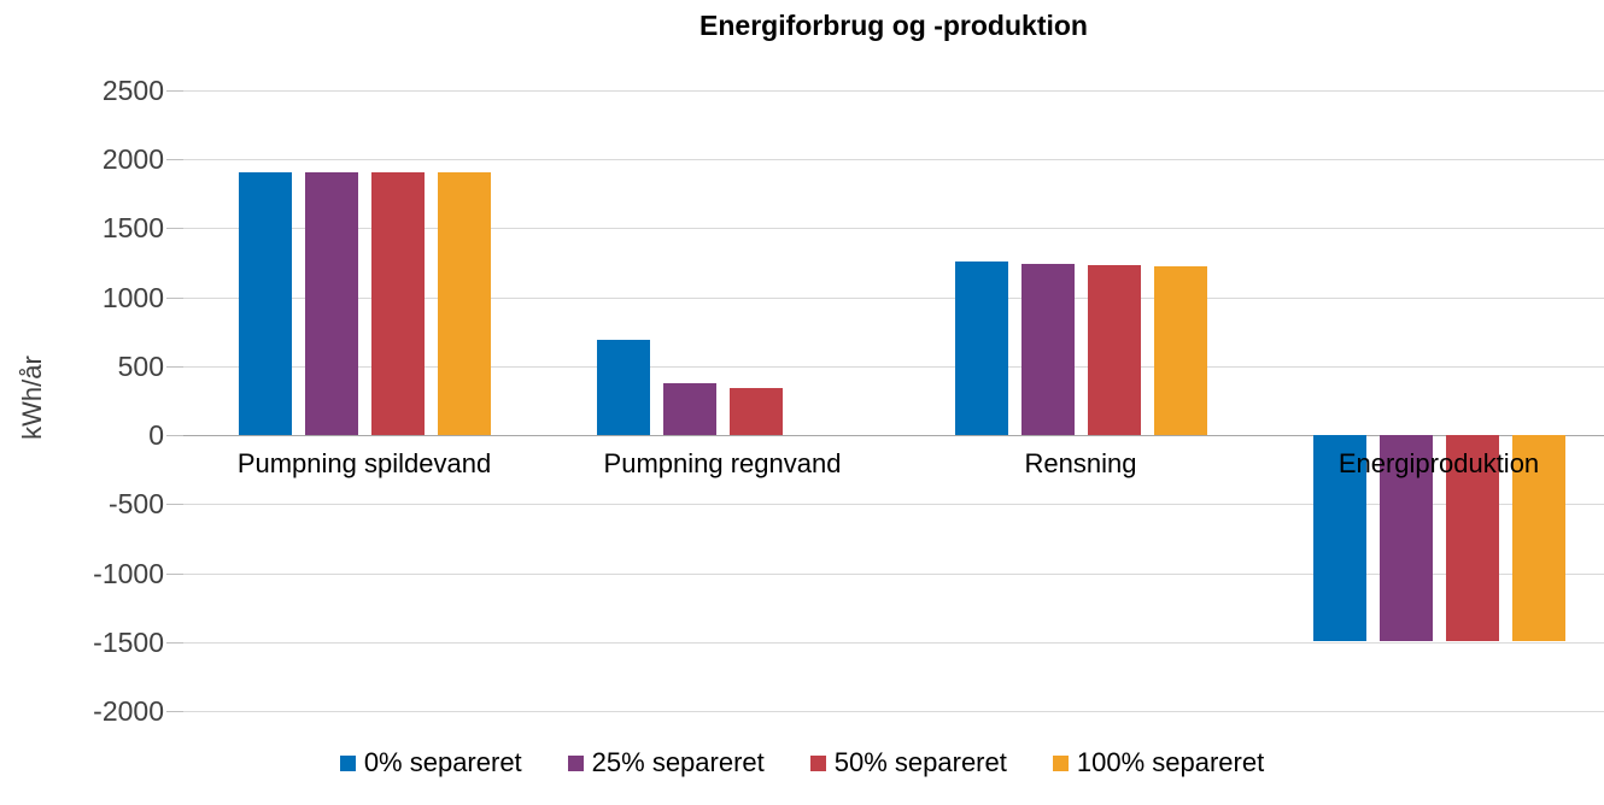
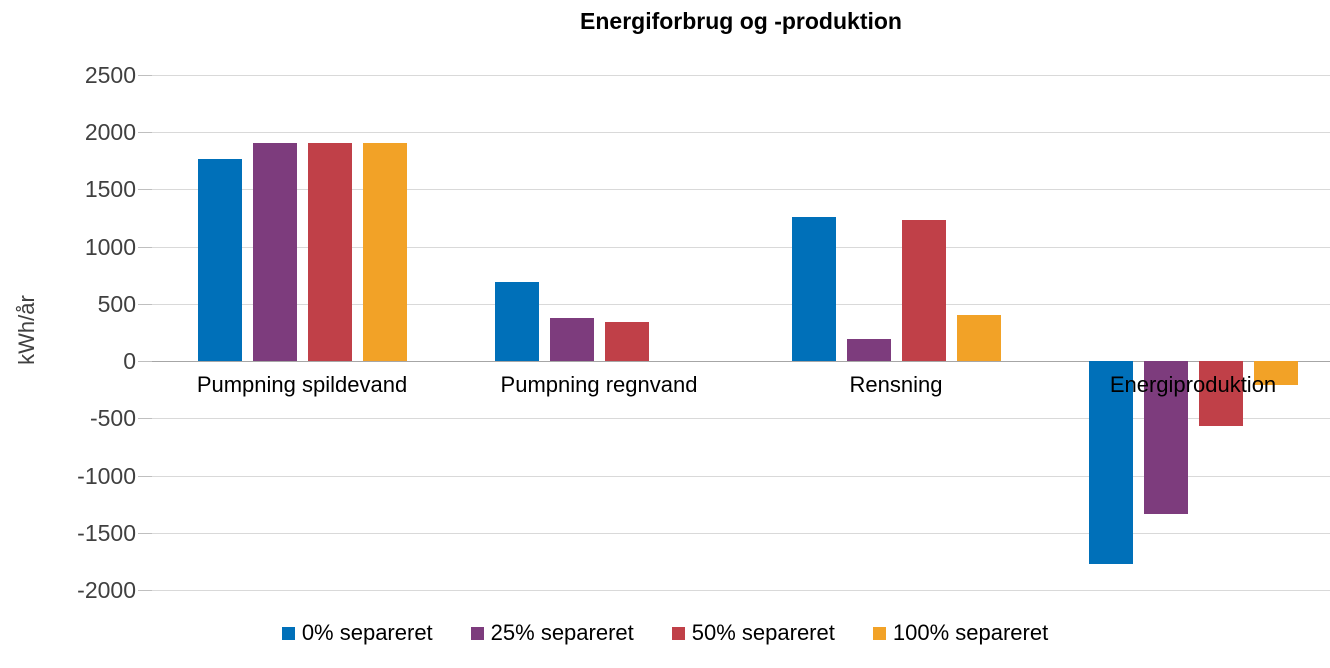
0% separeret/Pumpning spildevand: 1910 -> 1770
25% separeret/Rensning: 1240 -> 190
100% separeret/Rensning: 1220 -> 400
0% separeret/Energiproduktion: -1490 -> -1770
25% separeret/Energiproduktion: -1490 -> -1340
50% separeret/Energiproduktion: -1490 -> -570
100% separeret/Energiproduktion: -1490 -> -210
